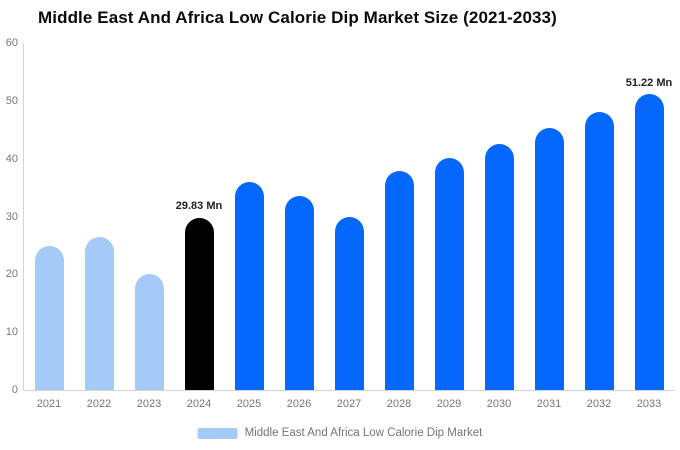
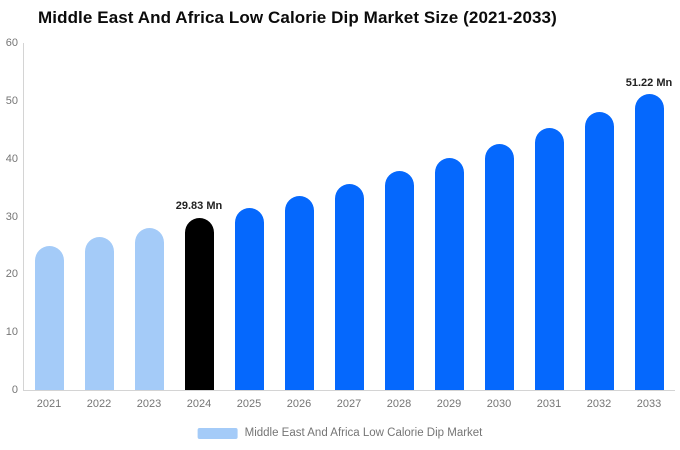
2023: 20 -> 28
2025: 36 -> 32
2027: 30 -> 36
